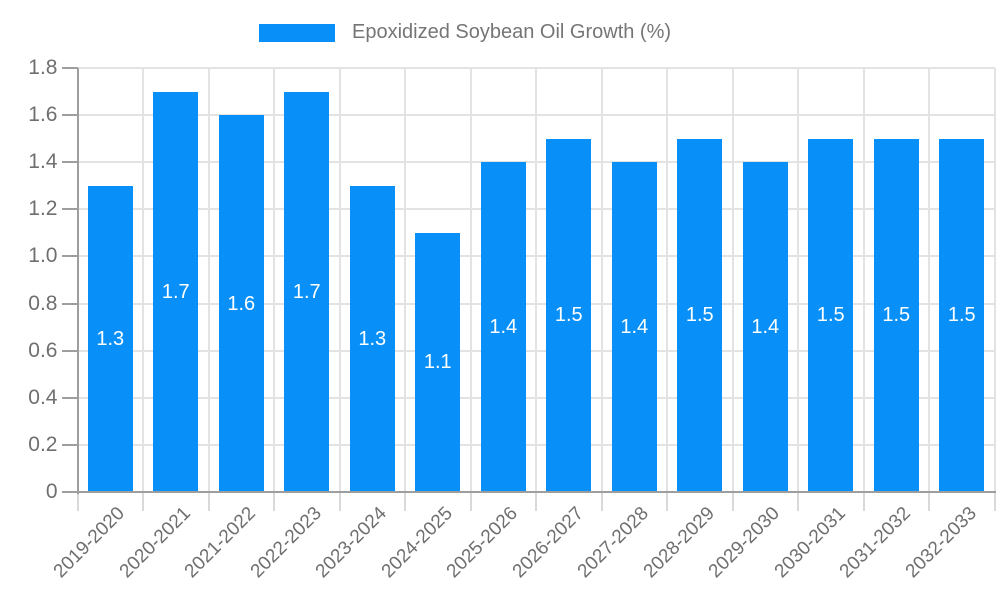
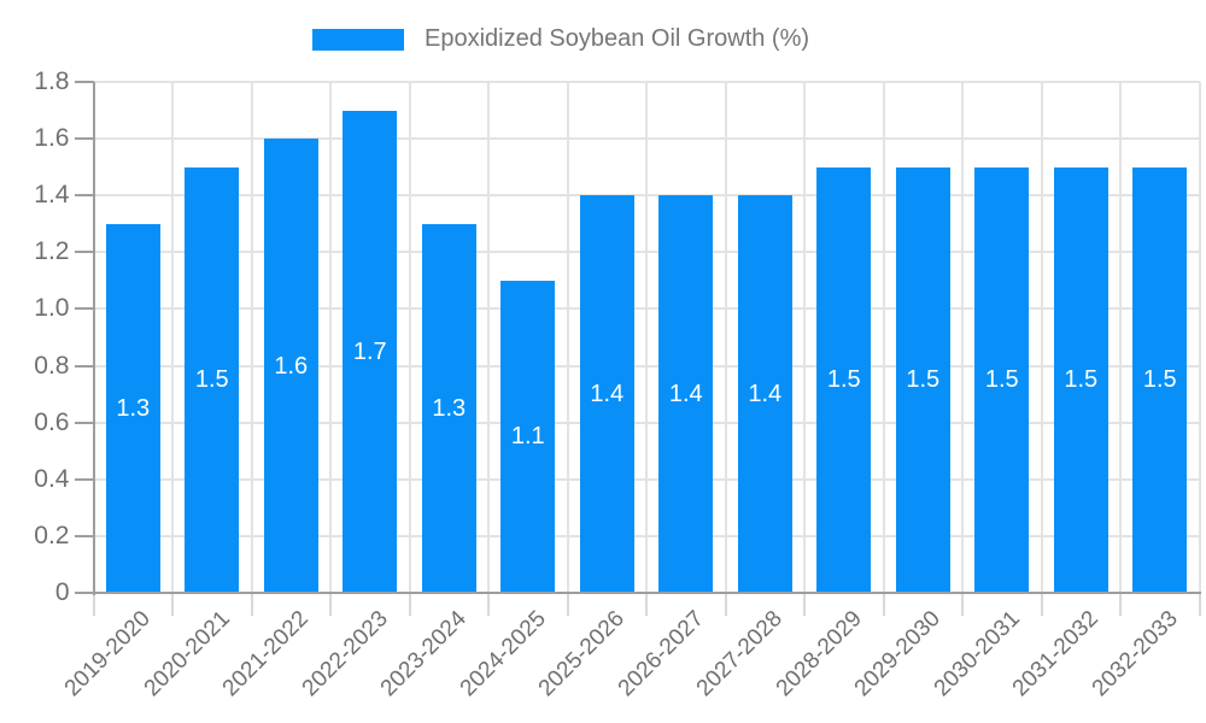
2020-2021: 1.7 -> 1.5
2026-2027: 1.5 -> 1.4
2029-2030: 1.4 -> 1.5
